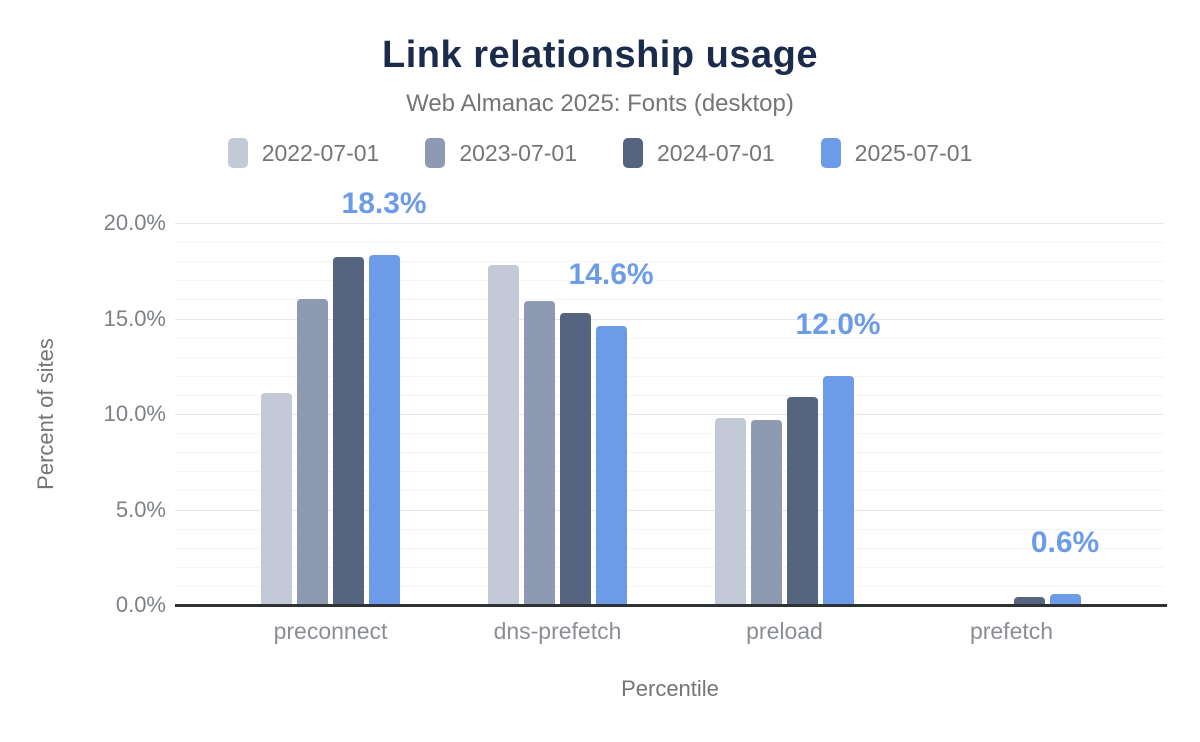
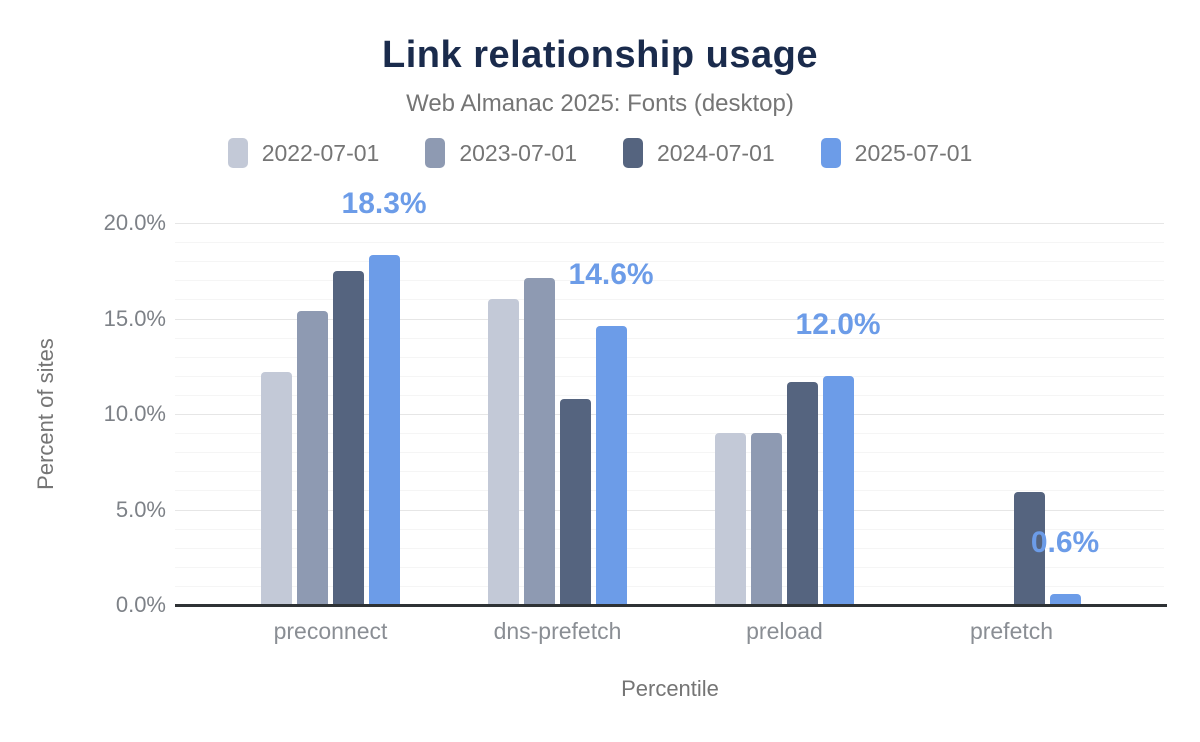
2022-07-01/preconnect: 11.1% -> 12.2%
2023-07-01/preconnect: 16.0% -> 15.4%
2024-07-01/preconnect: 18.2% -> 17.5%
2022-07-01/dns-prefetch: 17.8% -> 16.0%
2023-07-01/dns-prefetch: 15.9% -> 17.1%
2024-07-01/dns-prefetch: 15.3% -> 10.8%
2022-07-01/preload: 9.8% -> 9.0%
2023-07-01/preload: 9.7% -> 9.0%
2024-07-01/preload: 10.9% -> 11.7%
2024-07-01/prefetch: 0.4% -> 5.9%
